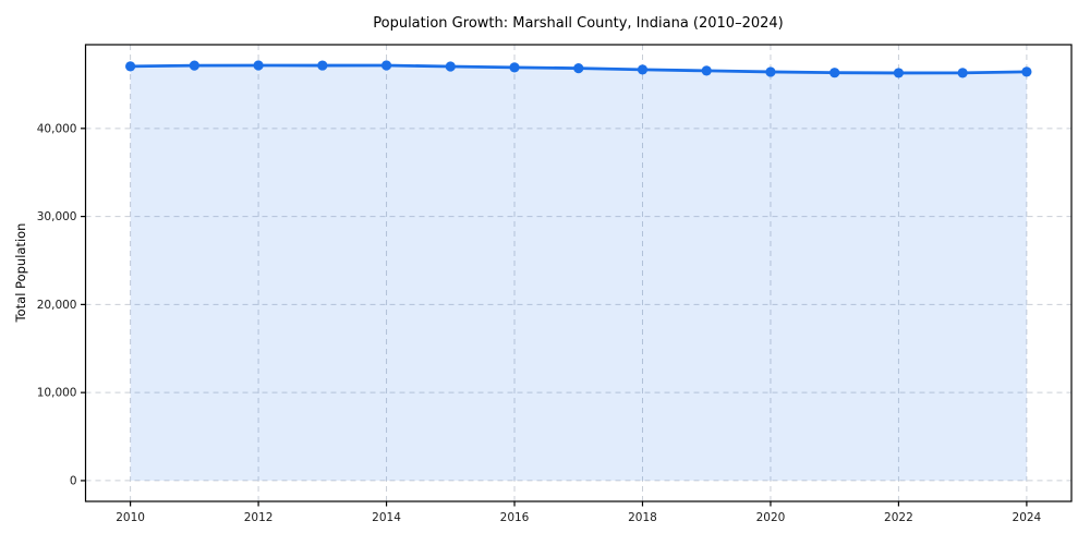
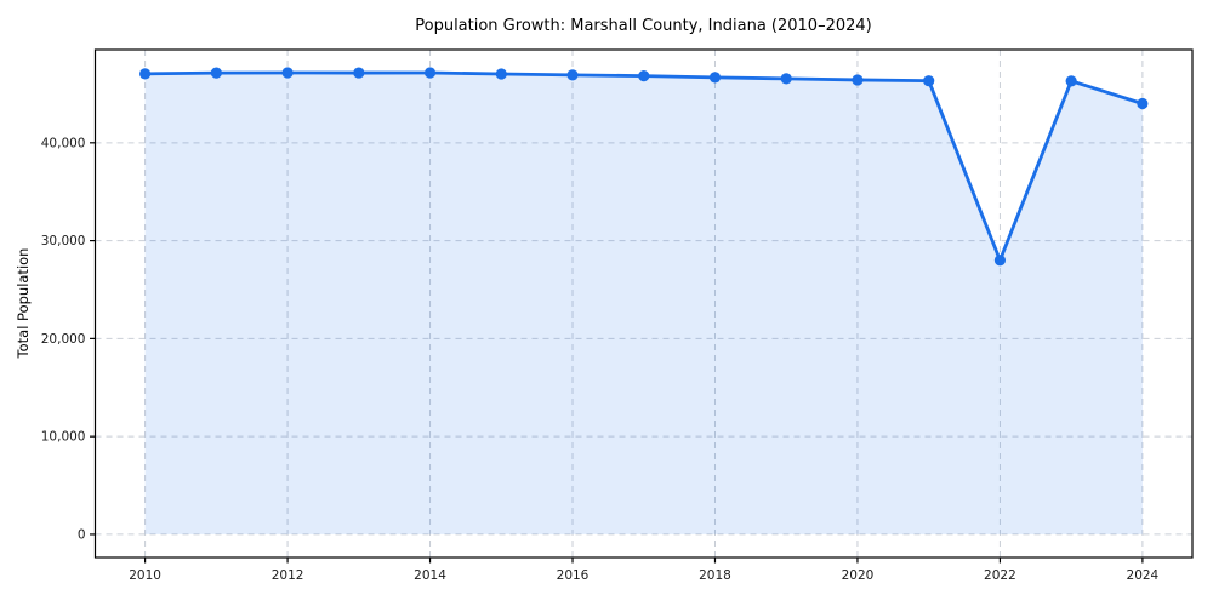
2022: 46000 -> 28000
2024: 46000 -> 44000
